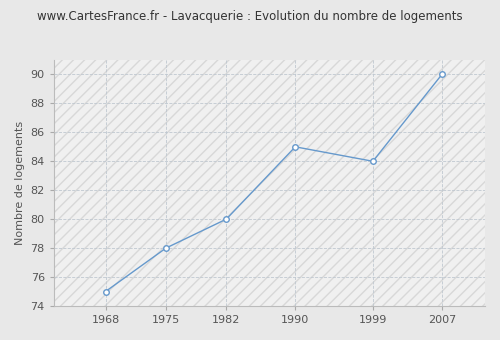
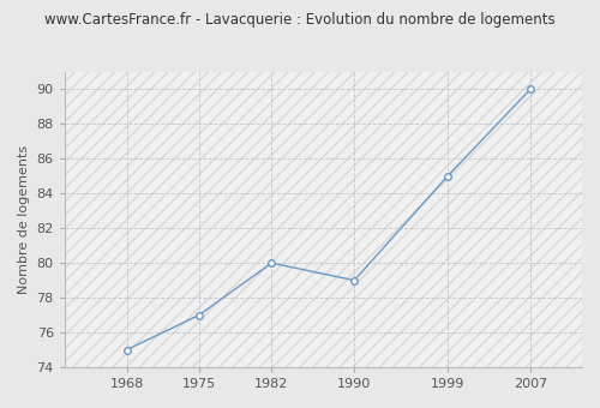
1975: 78 -> 77
1990: 85 -> 79
1999: 84 -> 85
